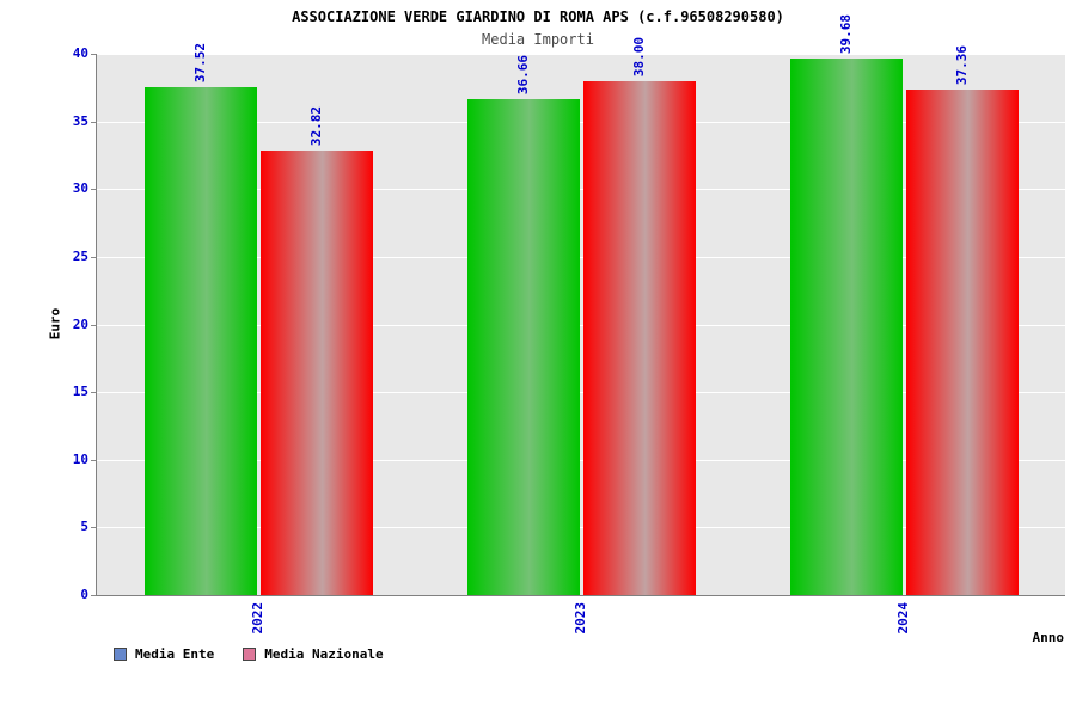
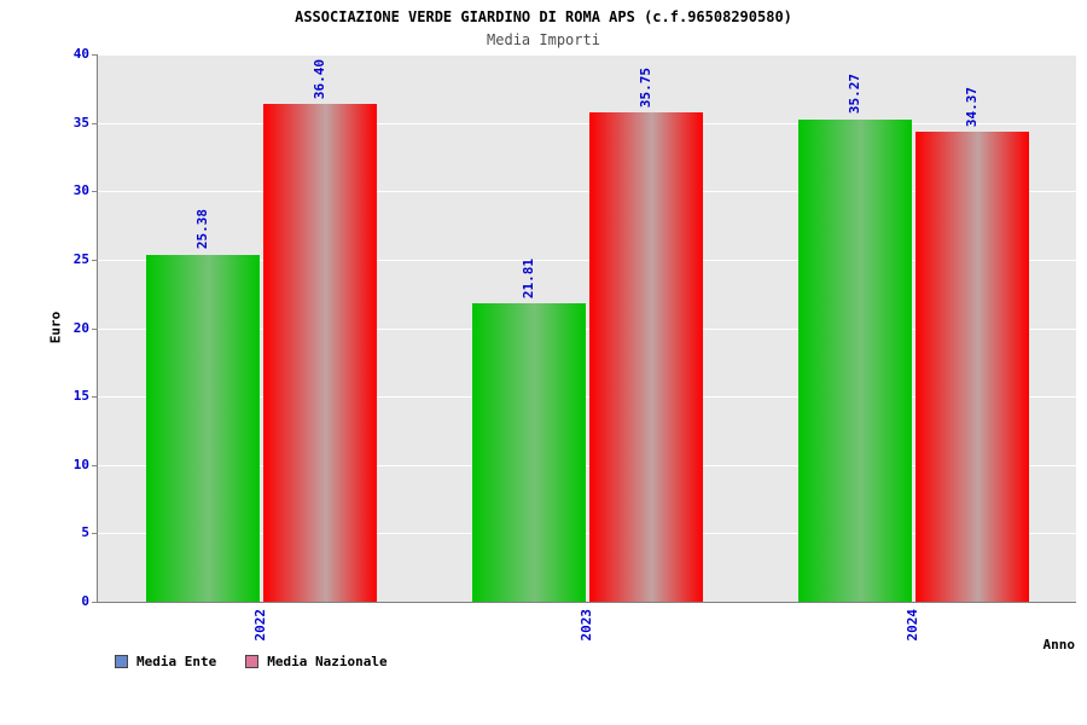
Media Ente/2022: 37.52 -> 25.38
Media Nazionale/2022: 32.82 -> 36.40
Media Ente/2023: 36.66 -> 21.81
Media Nazionale/2023: 38.00 -> 35.75
Media Ente/2024: 39.68 -> 35.27
Media Nazionale/2024: 37.36 -> 34.37
